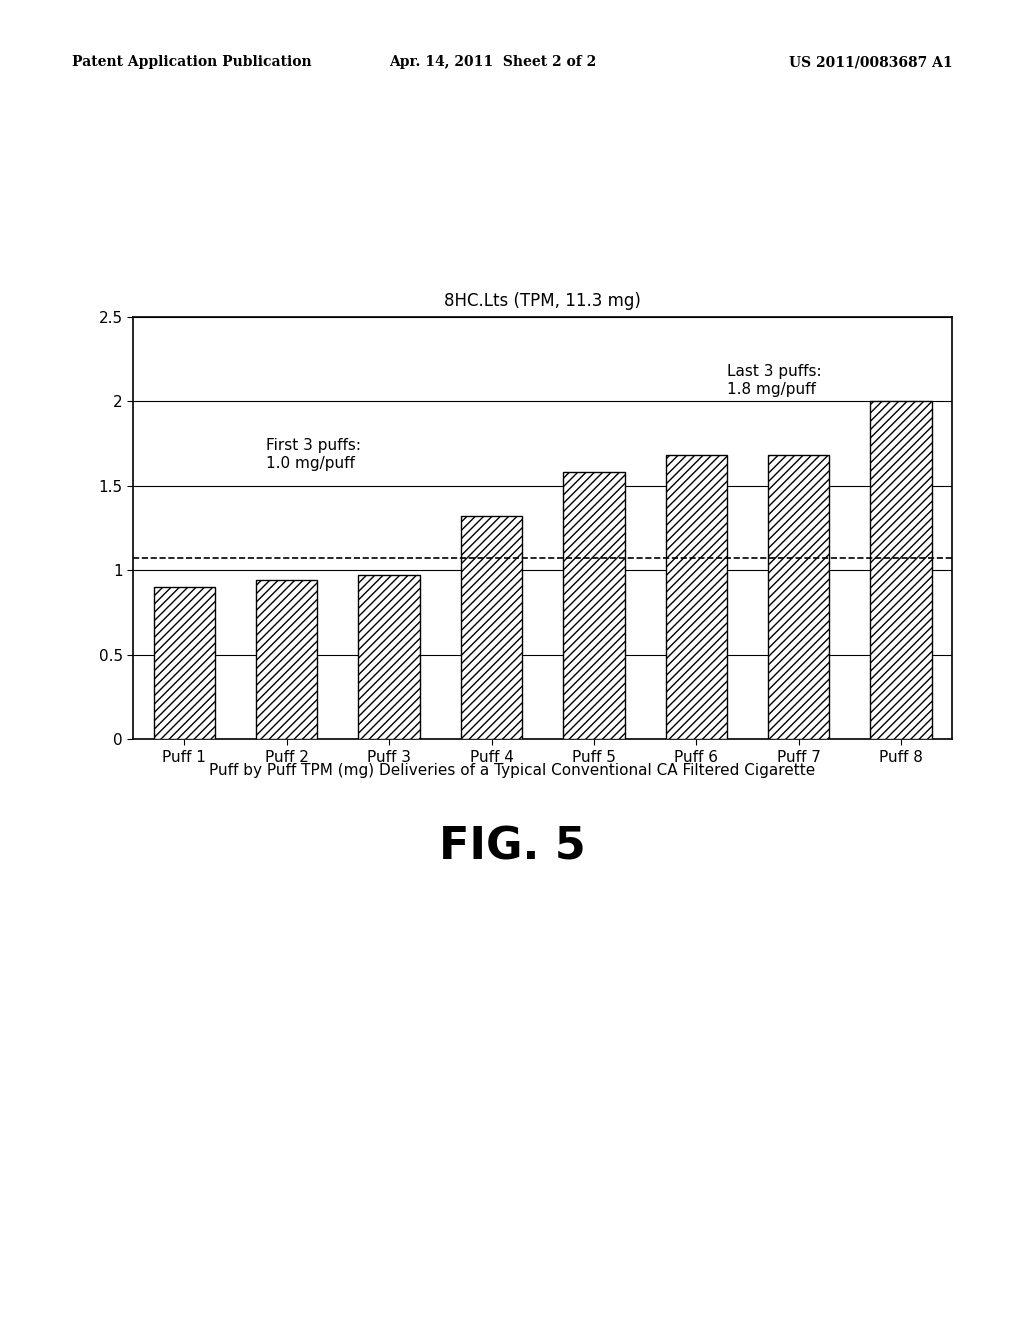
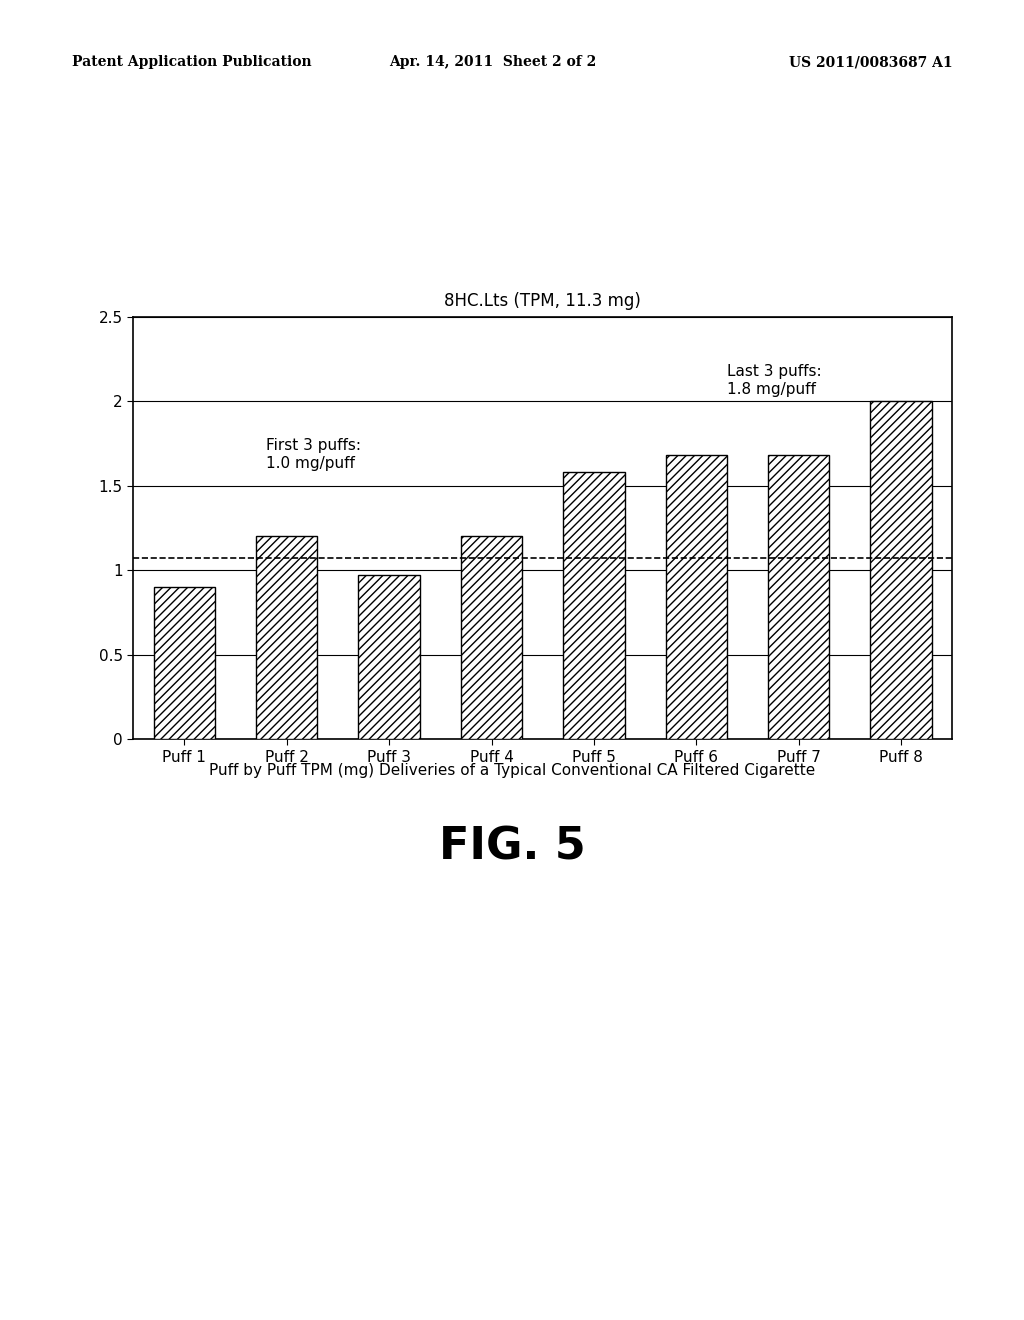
Puff 2: 0.94 -> 1.20
Puff 4: 1.32 -> 1.20
